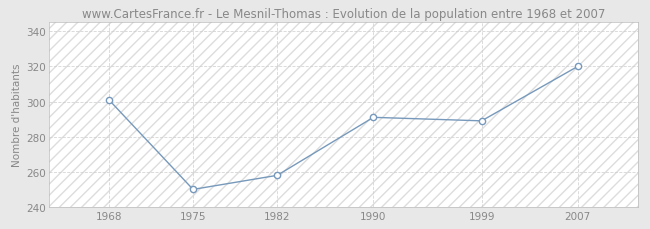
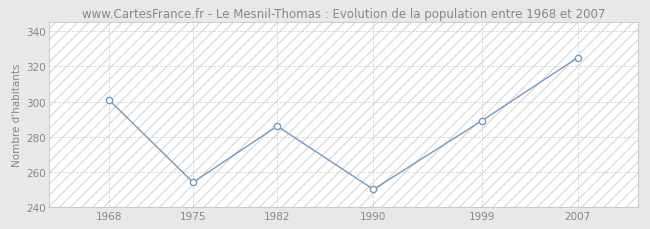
1975: 250 -> 254
1982: 258 -> 286
1990: 291 -> 250
2007: 320 -> 325
